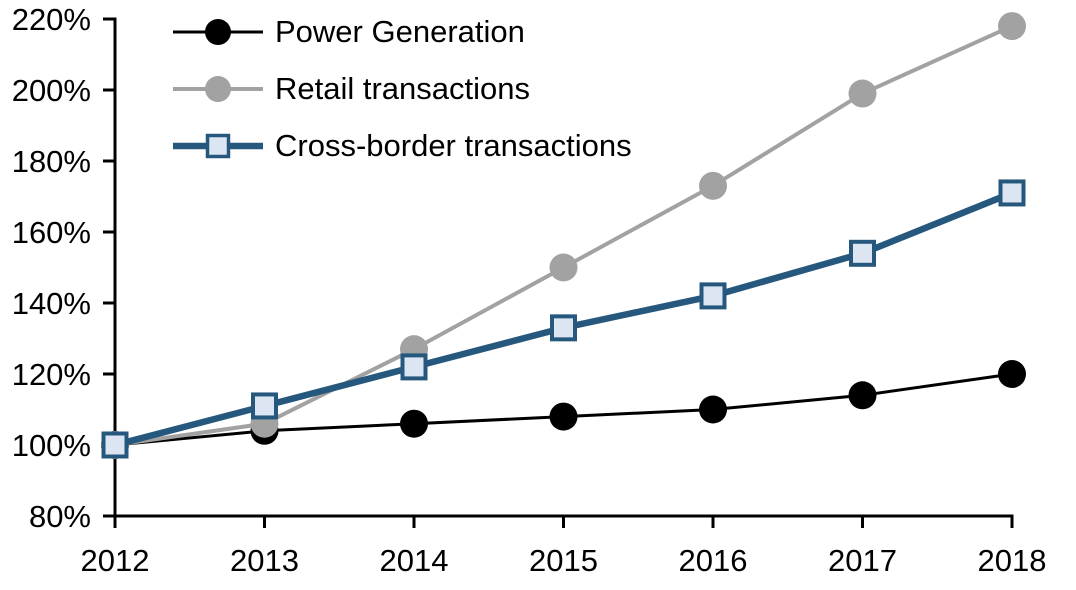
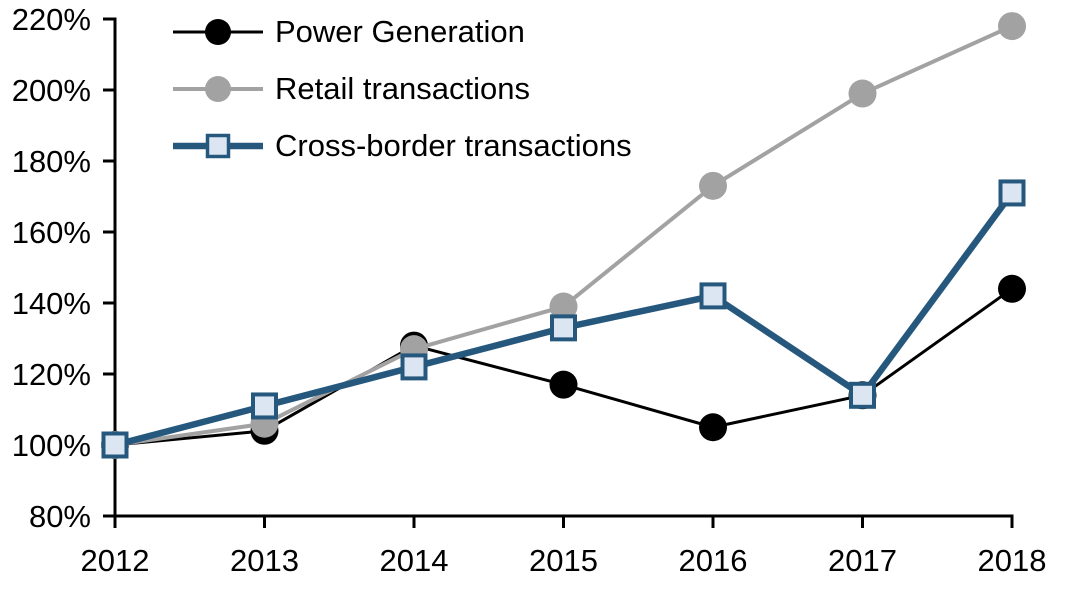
Power Generation/2014: 106% -> 128%
Power Generation/2015: 108% -> 117%
Retail transactions/2015: 150% -> 139%
Power Generation/2016: 110% -> 105%
Cross-border transactions/2017: 154% -> 114%
Power Generation/2018: 120% -> 144%
